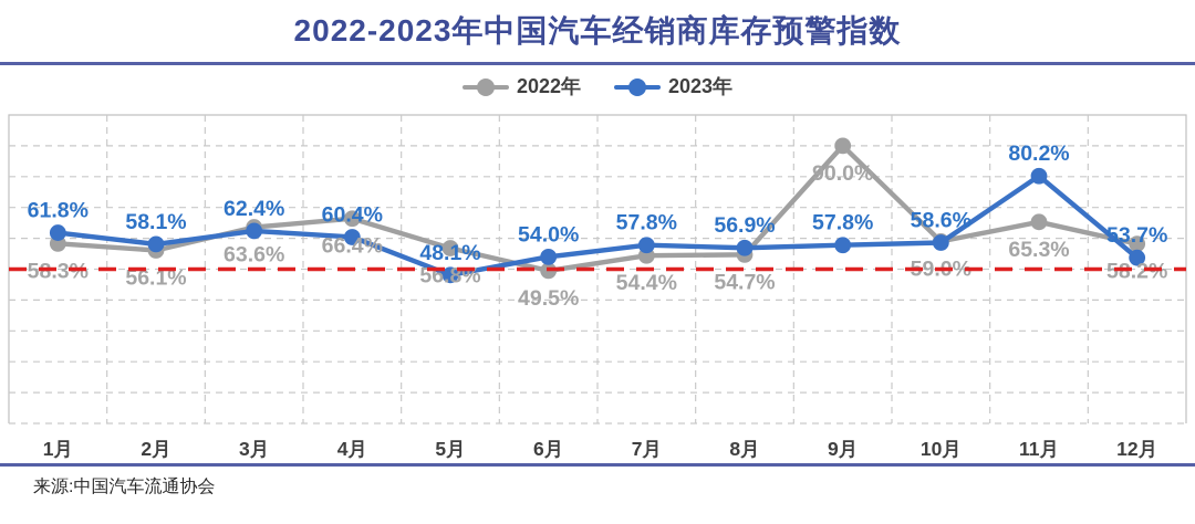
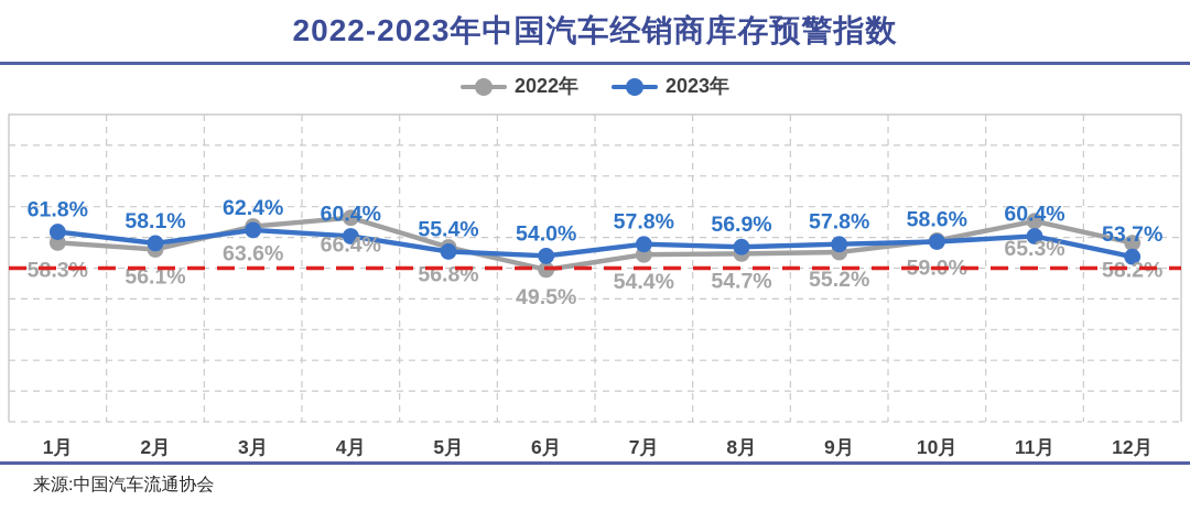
2023年/5月: 48.1% -> 55.4%
2022年/9月: 90.0% -> 55.2%
2023年/11月: 80.2% -> 60.4%
